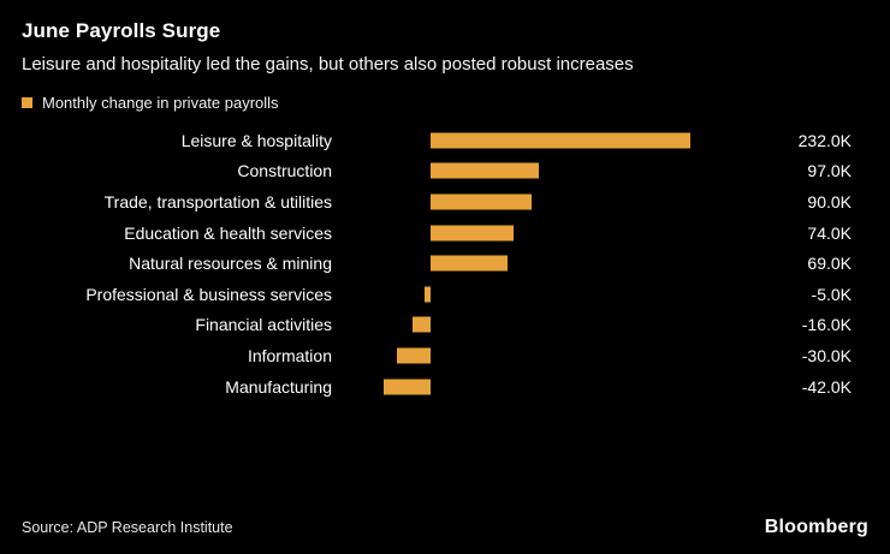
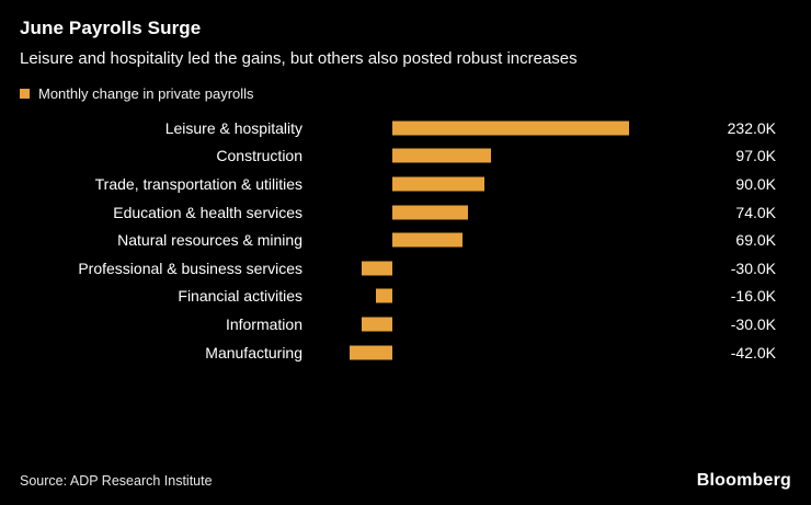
Professional & business services: -5.0K -> -30.0K
